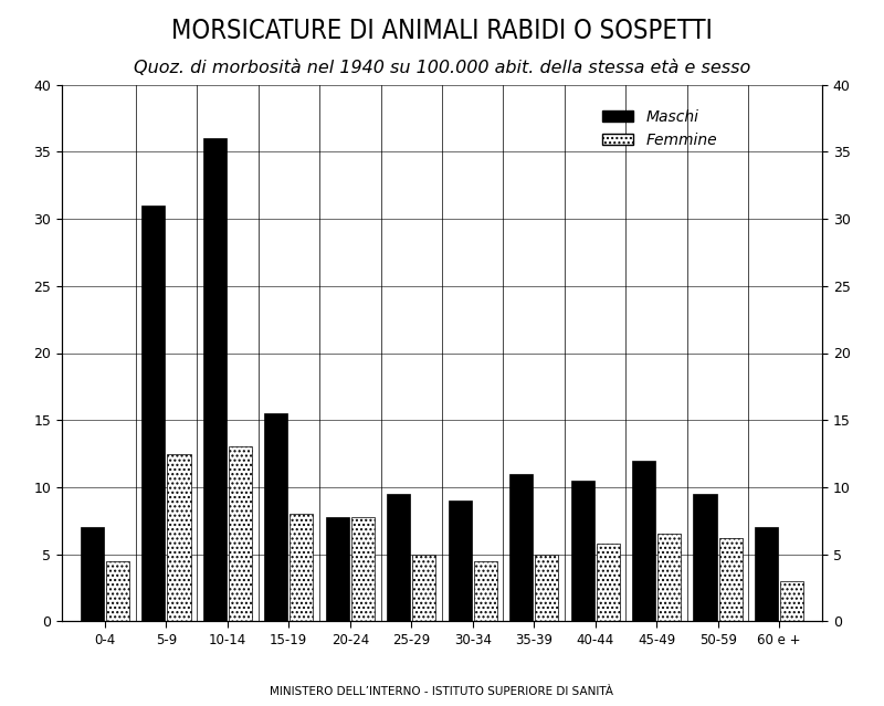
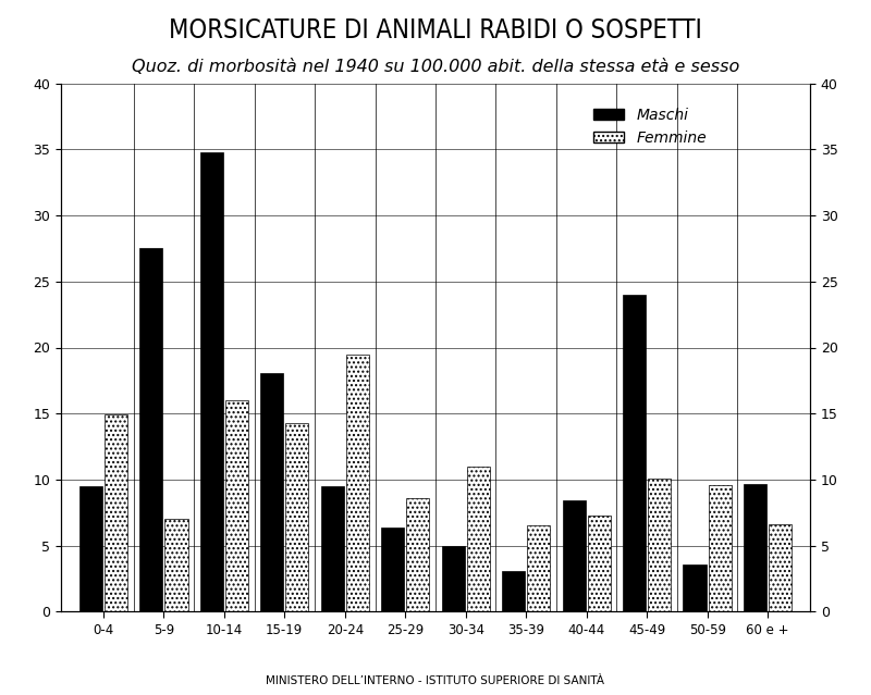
Maschi/0-4: 7.0 -> 9.5
Femmine/0-4: 4.5 -> 14.9
Maschi/5-9: 31.0 -> 27.5
Femmine/5-9: 12.5 -> 7.0
Maschi/10-14: 36.0 -> 34.8
Femmine/10-14: 13.0 -> 16.0
Maschi/15-19: 15.5 -> 18.1
Femmine/15-19: 8.0 -> 14.3
Maschi/20-24: 7.8 -> 9.5
Femmine/20-24: 7.8 -> 19.5
Maschi/25-29: 9.5 -> 6.4
Femmine/25-29: 5.0 -> 8.6
Maschi/30-34: 9.0 -> 5.0
Femmine/30-34: 4.5 -> 11.0
Maschi/35-39: 11.0 -> 3.1
Femmine/35-39: 5.0 -> 6.5
Maschi/40-44: 10.5 -> 8.4
Femmine/40-44: 5.8 -> 7.3
Maschi/45-49: 12.0 -> 24.0
Femmine/45-49: 6.5 -> 10.1
Maschi/50-59: 9.5 -> 3.6
Femmine/50-59: 6.2 -> 9.6
Maschi/60 e +: 7.0 -> 9.7
Femmine/60 e +: 3.0 -> 6.6
